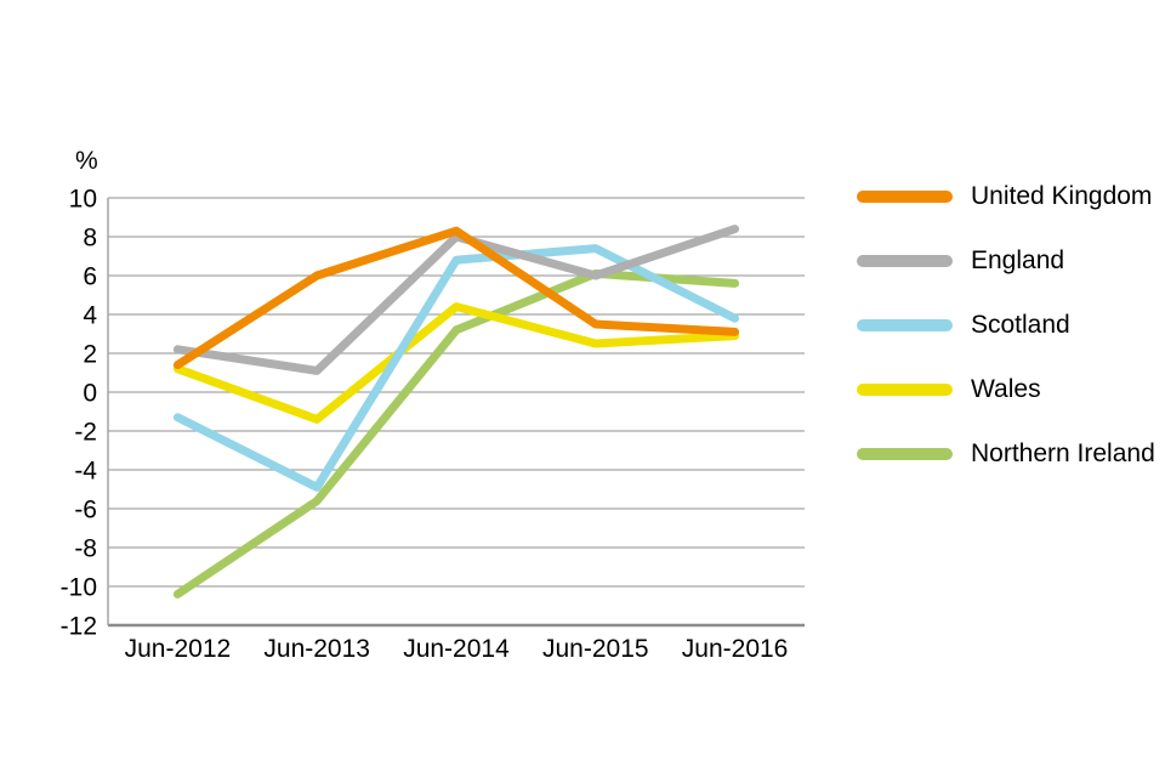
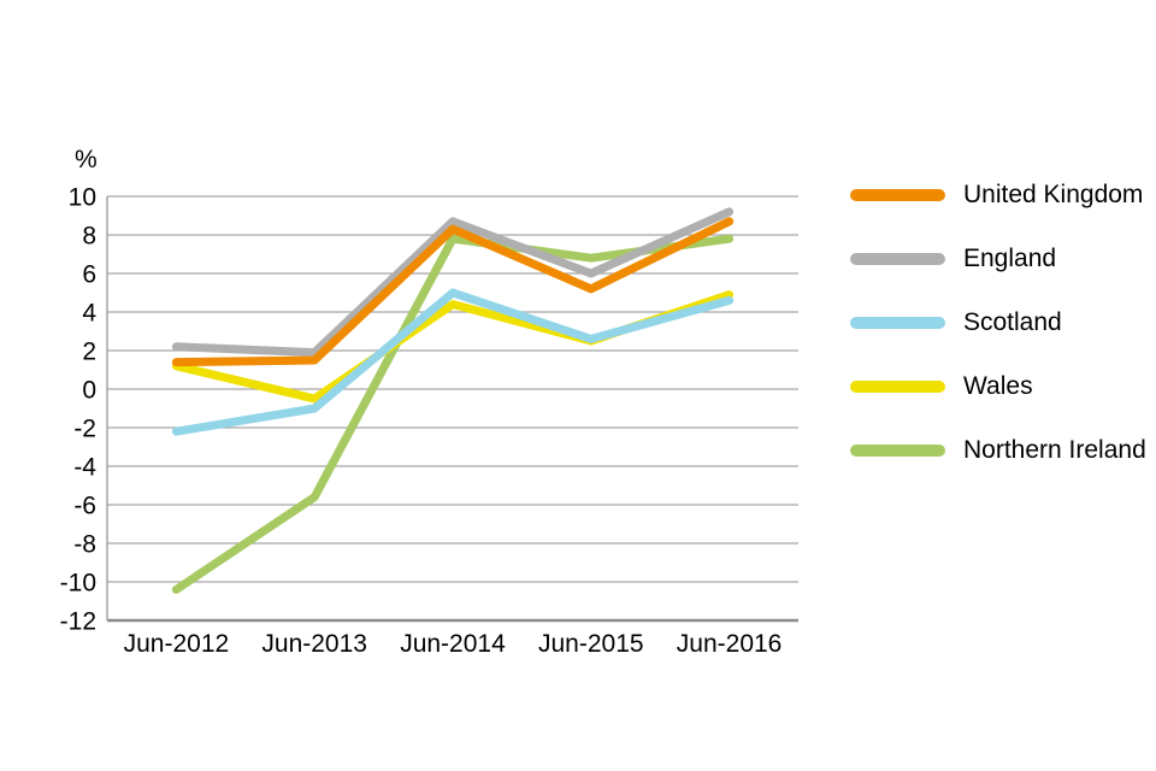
Scotland/Jun-2012: -1.3 -> -2.2
United Kingdom/Jun-2013: 6.0 -> 1.5
England/Jun-2013: 1.1 -> 1.9
Scotland/Jun-2013: -4.9 -> -1.0
Wales/Jun-2013: -1.4 -> -0.5
England/Jun-2014: 8.0 -> 8.7
Scotland/Jun-2014: 6.8 -> 5.0
Northern Ireland/Jun-2014: 3.2 -> 7.8
United Kingdom/Jun-2015: 3.5 -> 5.2
Scotland/Jun-2015: 7.4 -> 2.6
Northern Ireland/Jun-2015: 6.1 -> 6.8
United Kingdom/Jun-2016: 3.1 -> 8.7
England/Jun-2016: 8.4 -> 9.2
Scotland/Jun-2016: 3.8 -> 4.6
Wales/Jun-2016: 2.9 -> 4.9
Northern Ireland/Jun-2016: 5.6 -> 7.8
